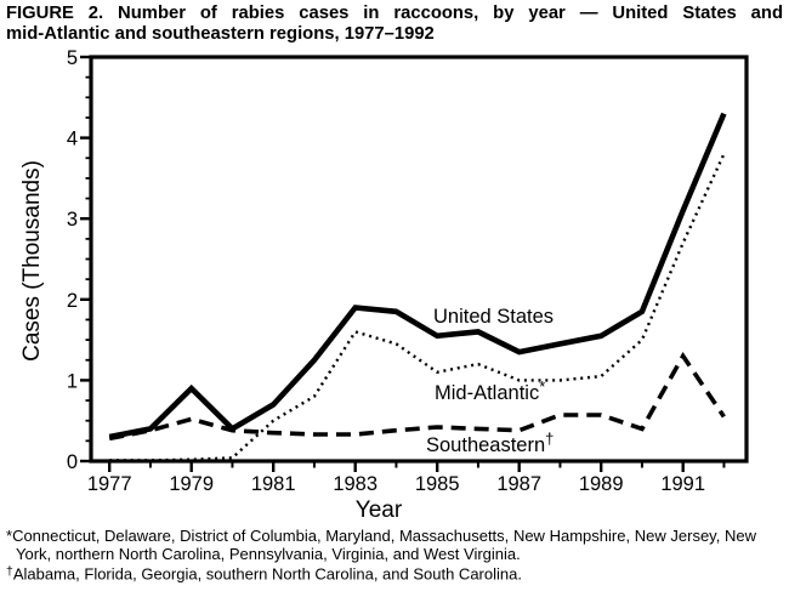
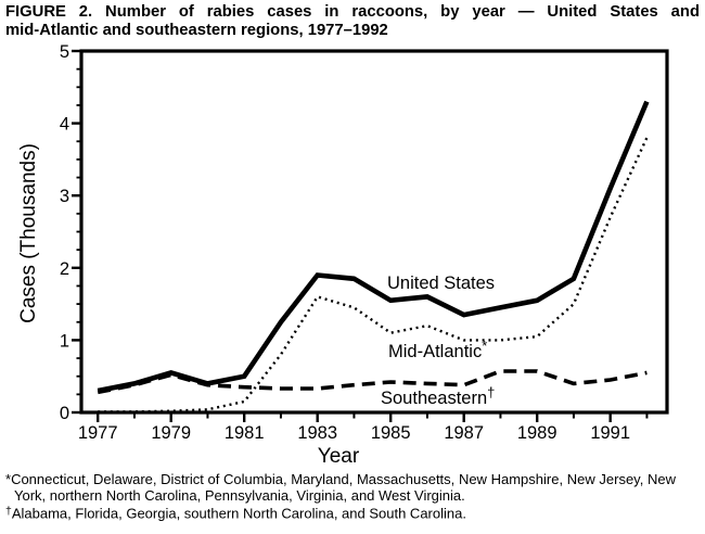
United States/1979: 0.9 -> 0.6
United States/1981: 0.7 -> 0.5
Mid-Atlantic*/1981: 0.5 -> 0.1
Southeastern†/1991: 1.3 -> 0.5
